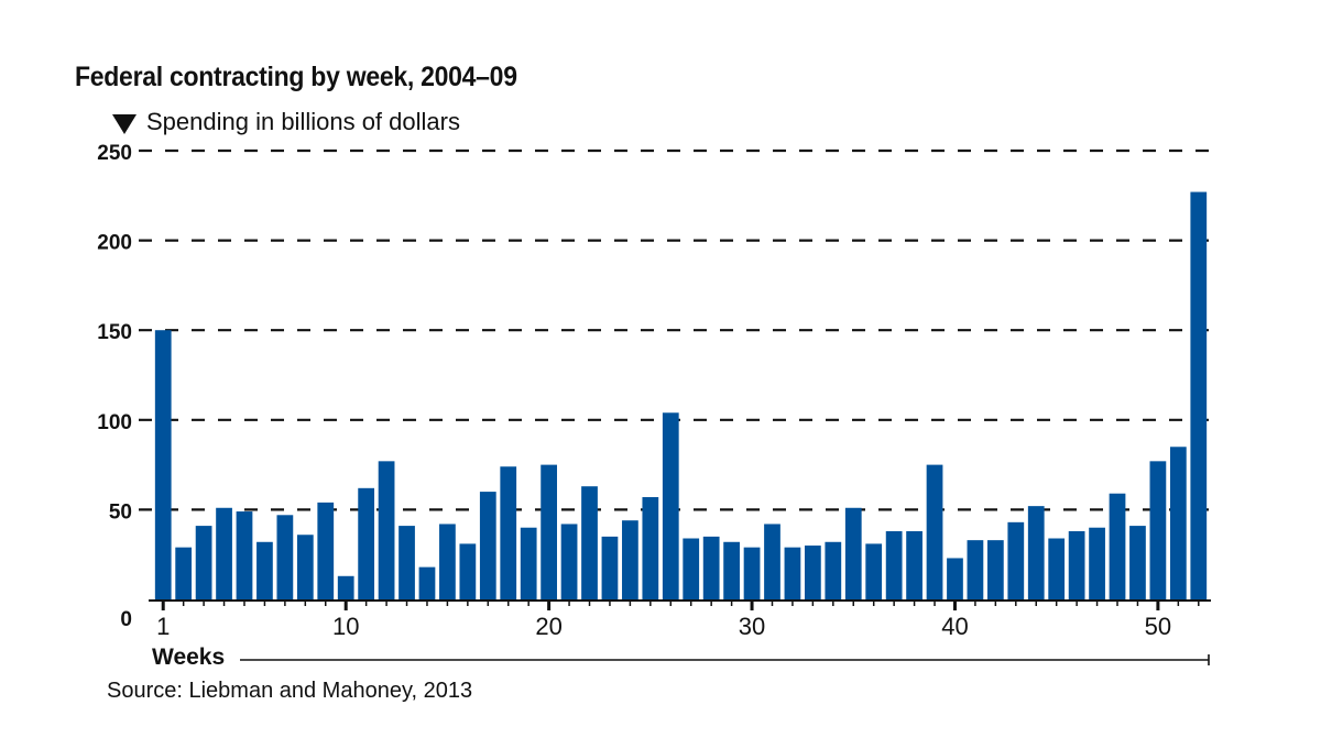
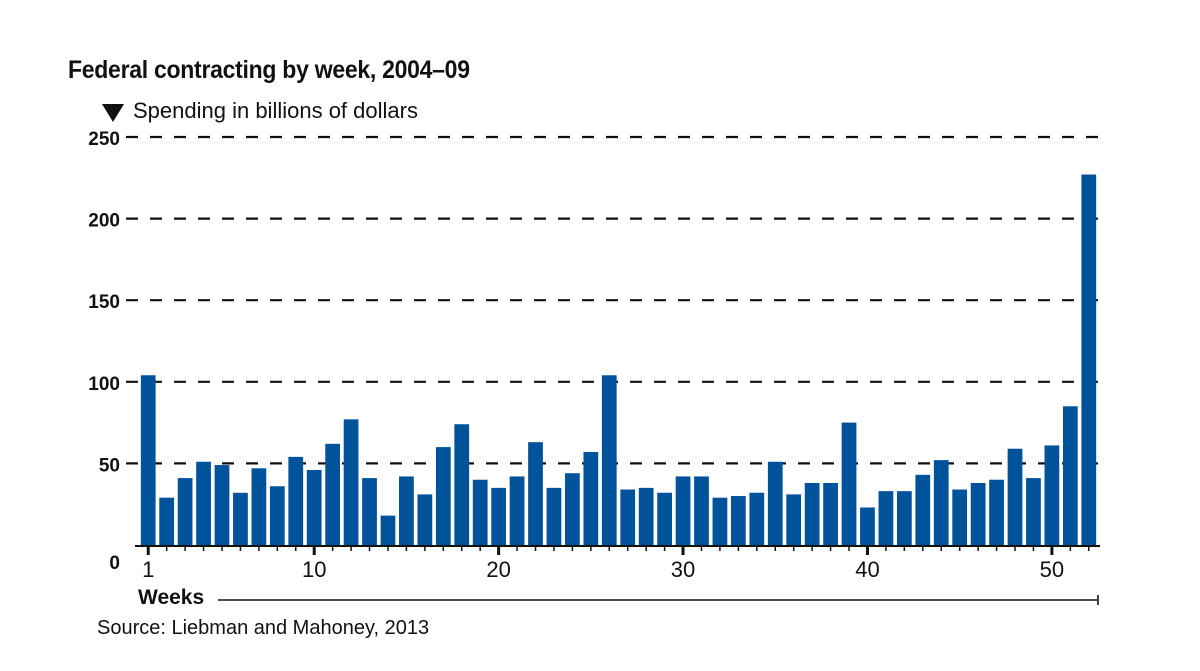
1: 150 -> 104
10: 13 -> 46
20: 75 -> 35
30: 29 -> 42
50: 77 -> 61
